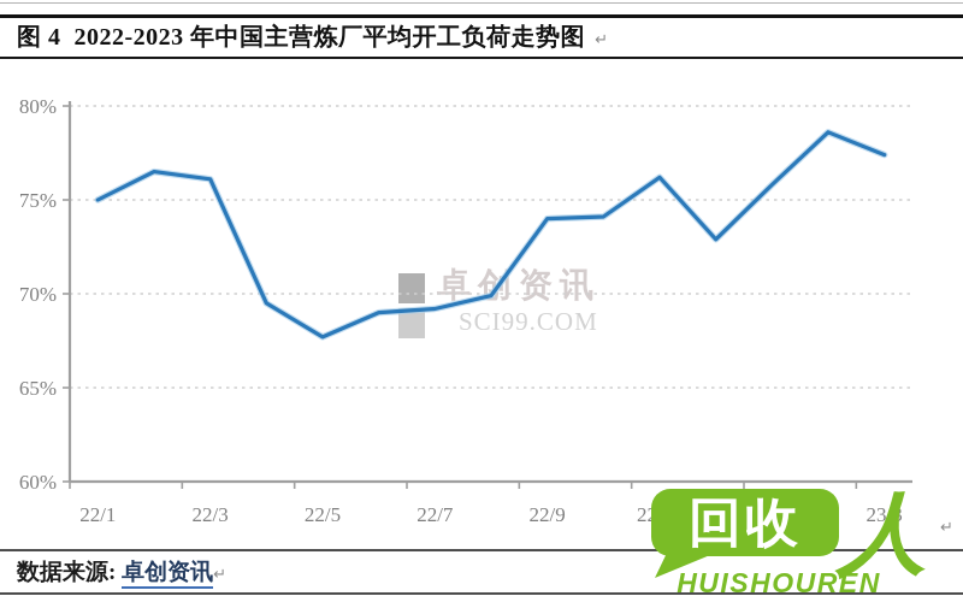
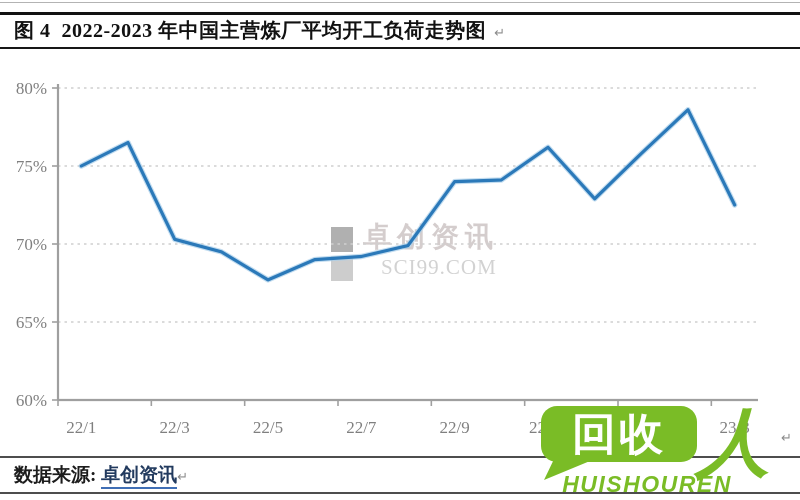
22/3: 76.1% -> 70.3%
23/3: 77.4% -> 72.5%
